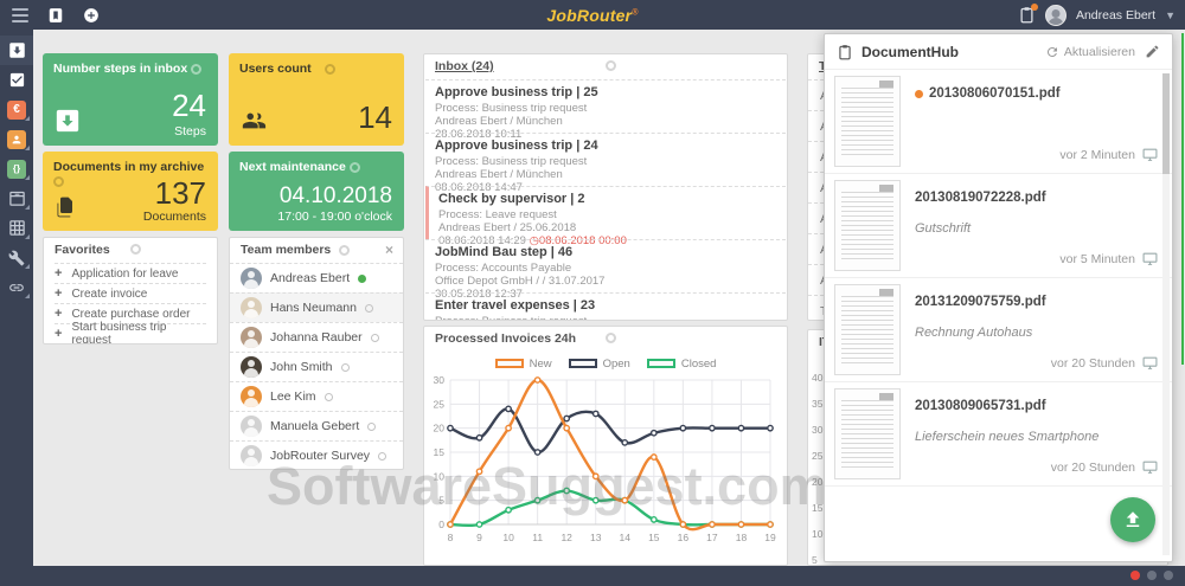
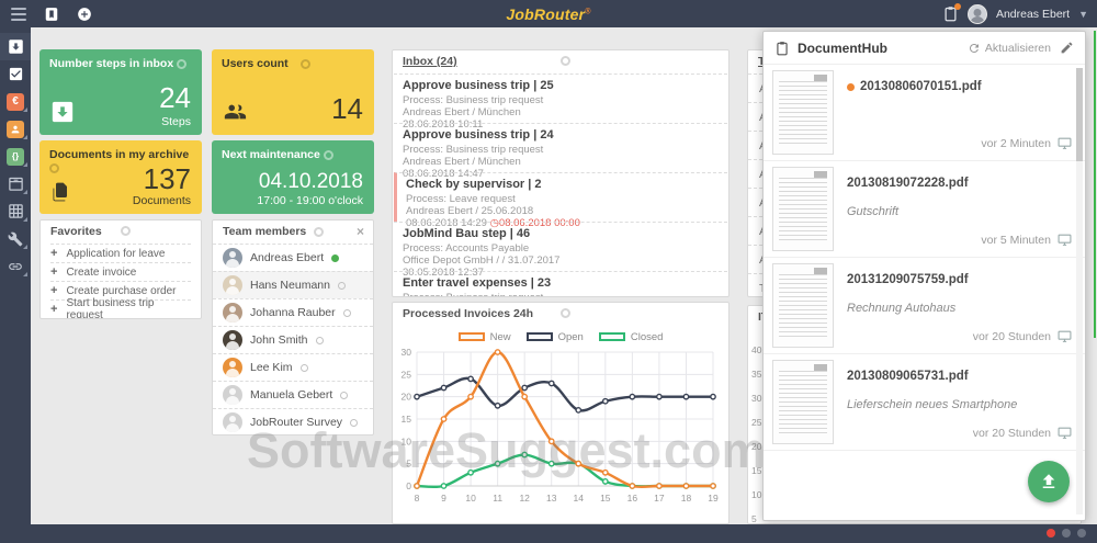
New/9: 11 -> 15
Open/9: 18 -> 22
Open/11: 15 -> 18
New/15: 14 -> 3
